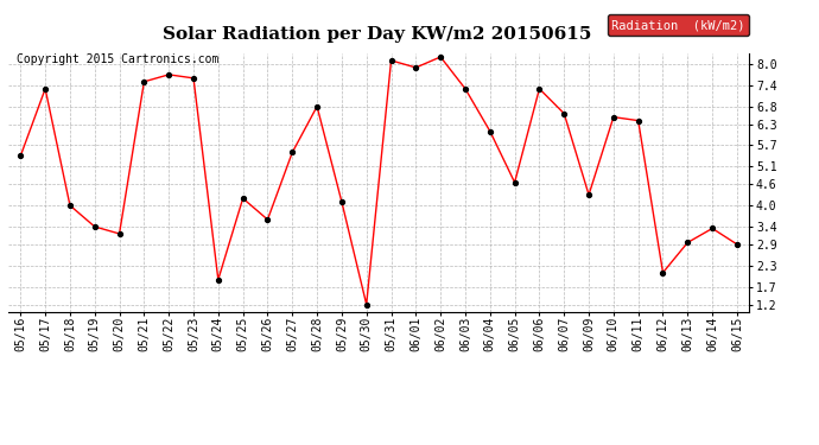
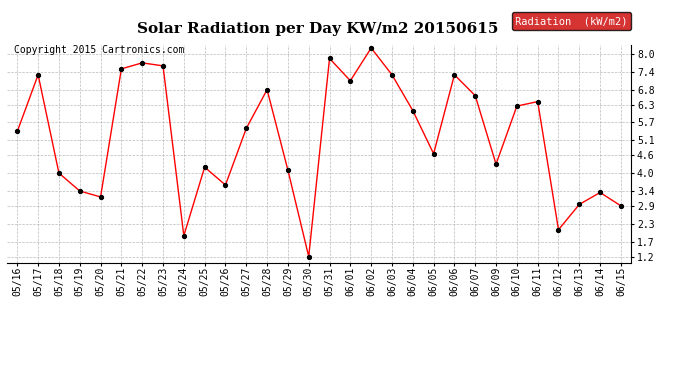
05/31: 8.10 -> 7.85
06/01: 7.90 -> 7.10
06/10: 6.50 -> 6.25
